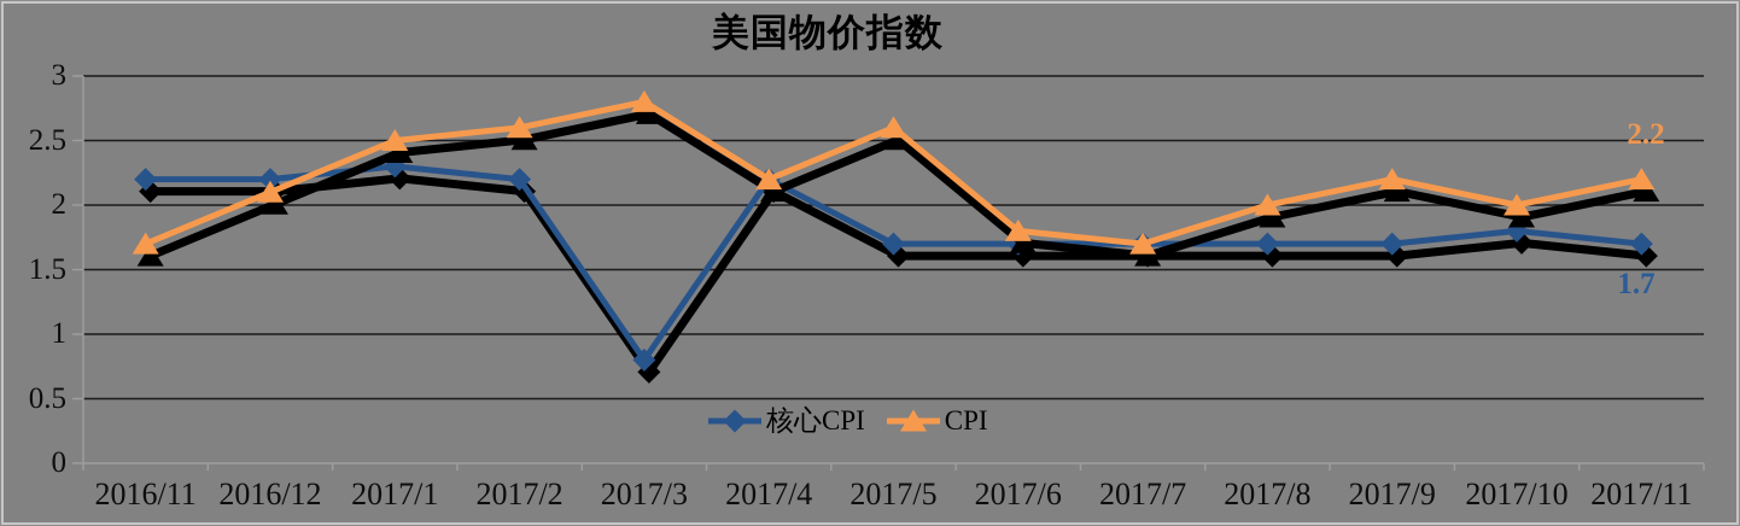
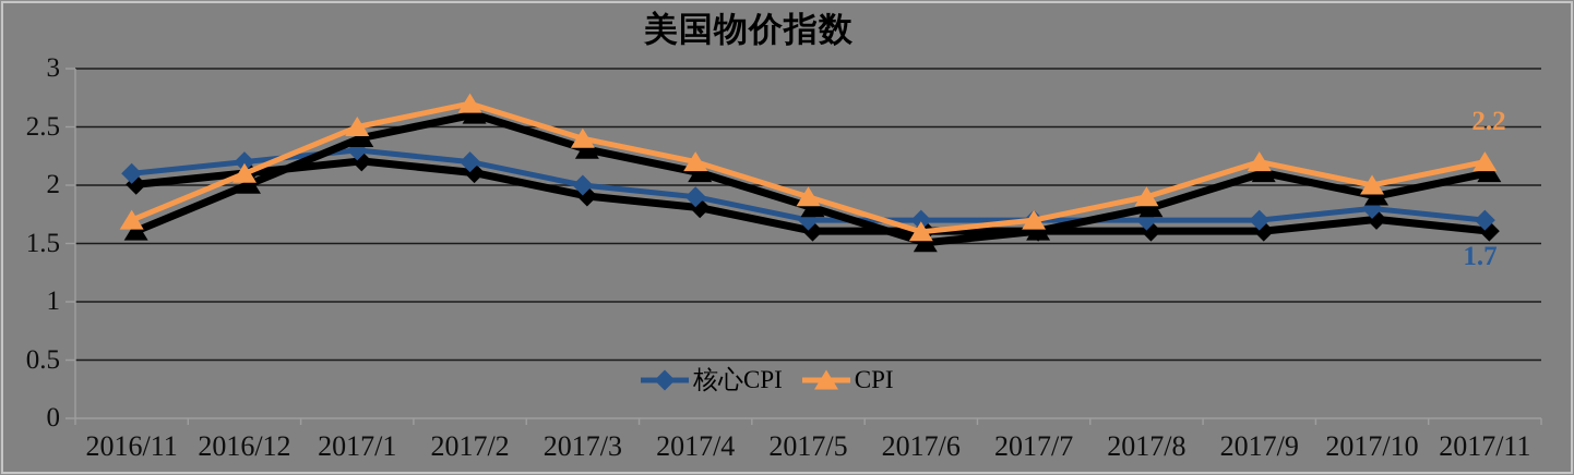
核心CPI/2016/11: 2.2 -> 2.1
CPI/2017/2: 2.6 -> 2.7
核心CPI/2017/3: 0.8 -> 2.0
CPI/2017/3: 2.8 -> 2.4
核心CPI/2017/4: 2.2 -> 1.9
CPI/2017/5: 2.6 -> 1.9
CPI/2017/6: 1.8 -> 1.6
CPI/2017/8: 2.0 -> 1.9
